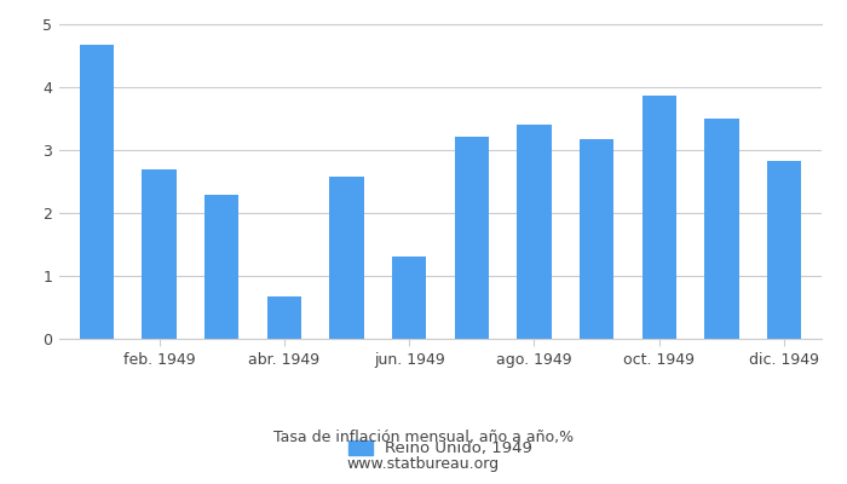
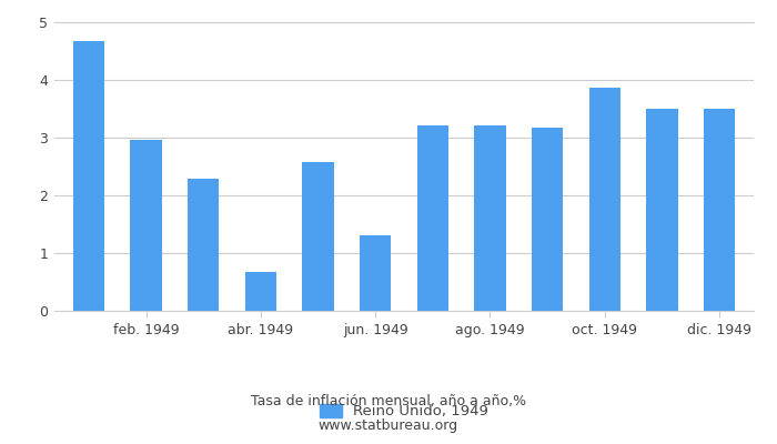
feb. 1949: 2.70 -> 2.97
ago. 1949: 3.40 -> 3.21
dic. 1949: 2.82 -> 3.50
